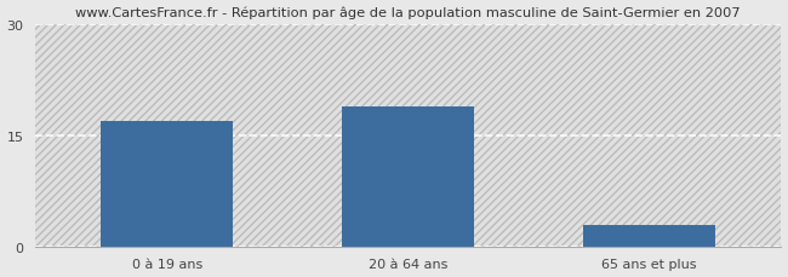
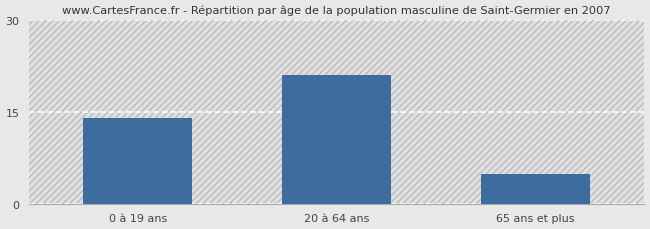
0 à 19 ans: 17 -> 14
20 à 64 ans: 19 -> 21
65 ans et plus: 3 -> 5
